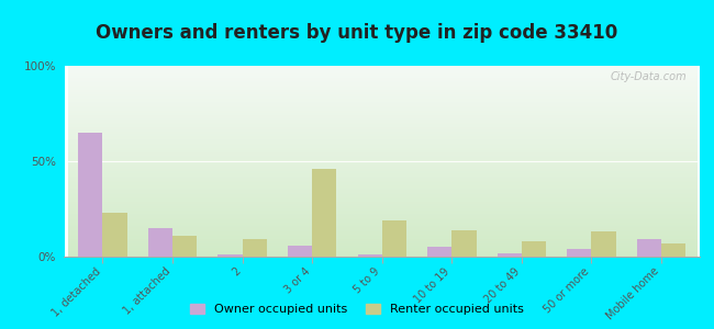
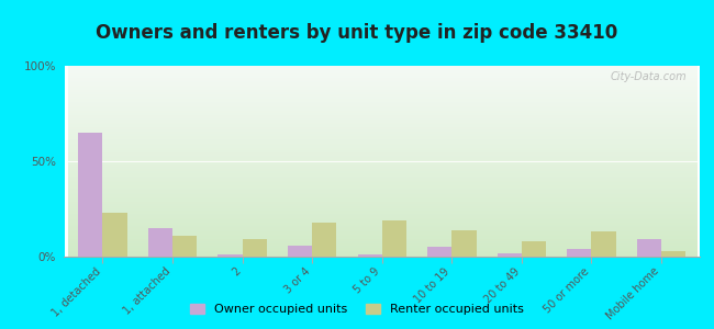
Renter occupied units/3 or 4: 46% -> 18%
Renter occupied units/Mobile home: 7% -> 3%
